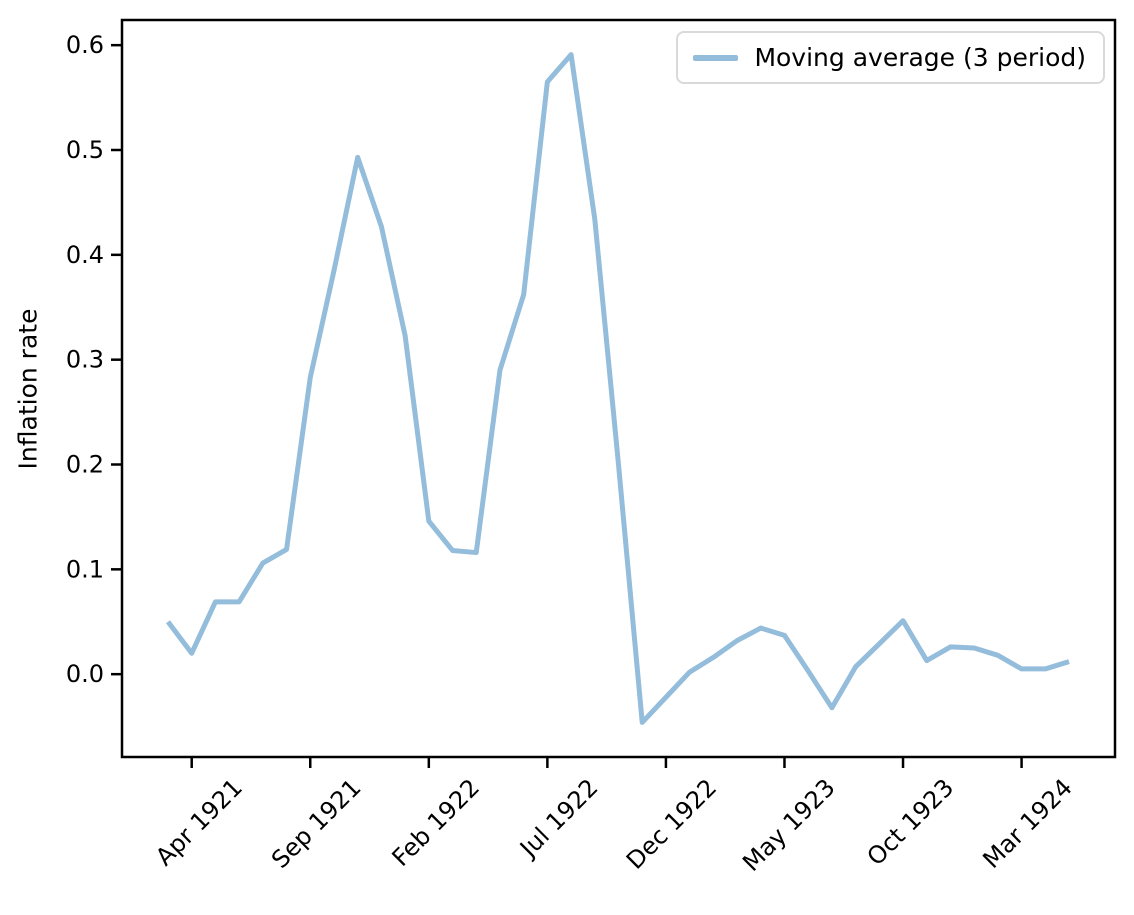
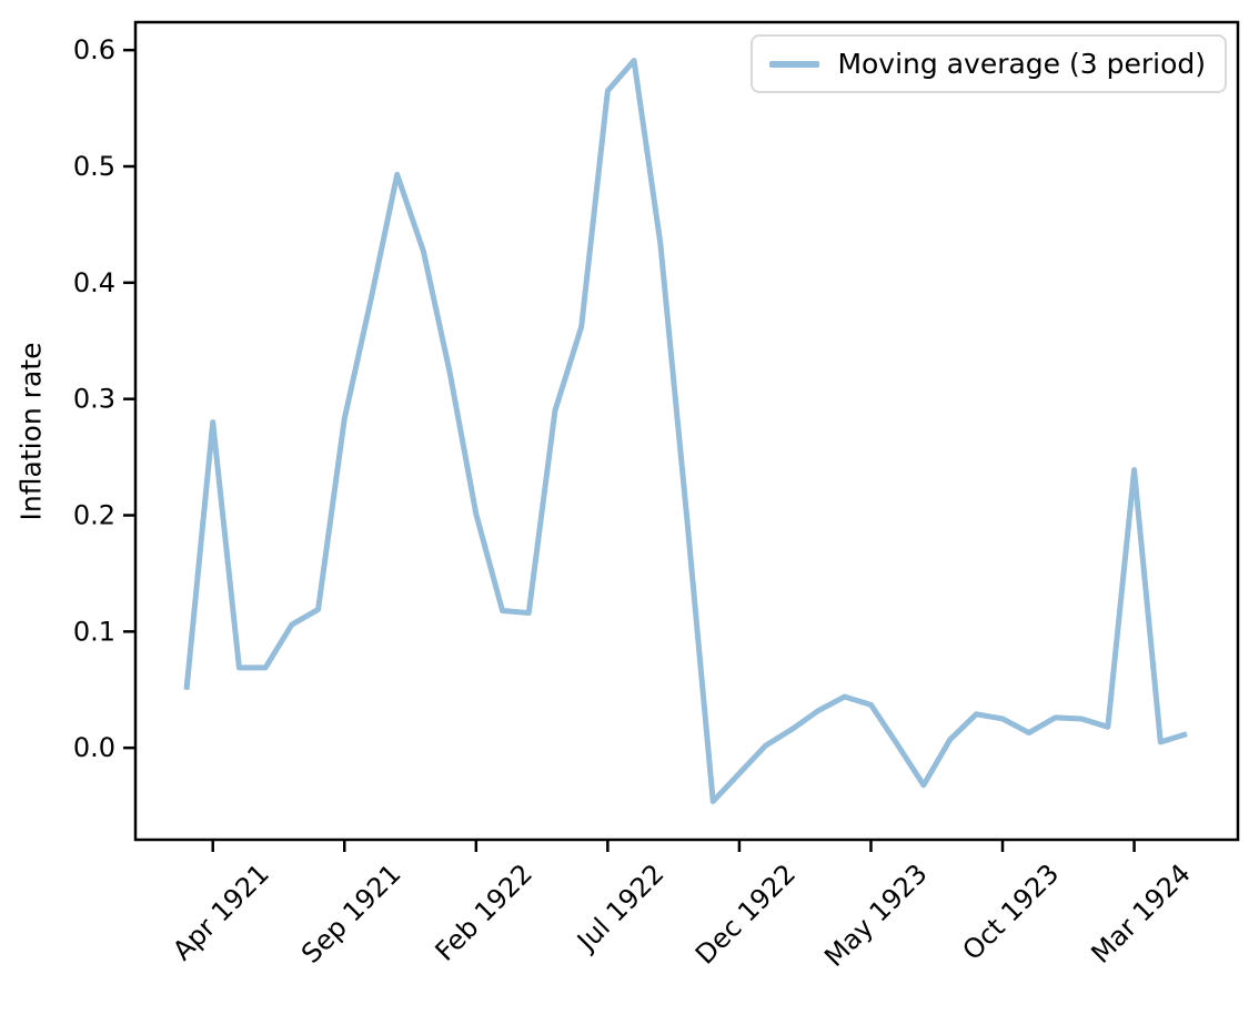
Apr 1921: 0.020 -> 0.280
Feb 1922: 0.146 -> 0.201
Oct 1923: 0.051 -> 0.025
Mar 1924: 0.005 -> 0.239
